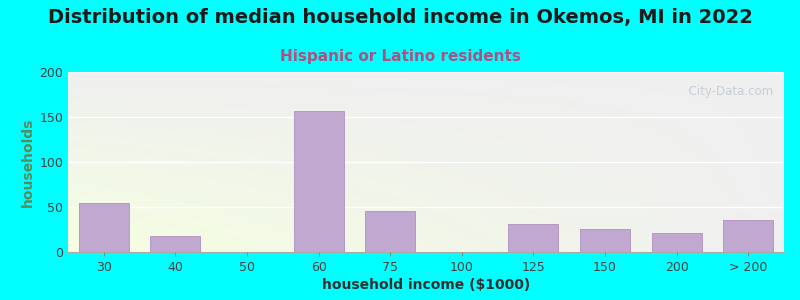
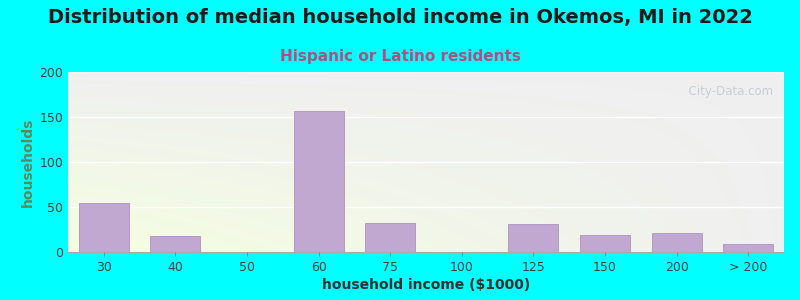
75: 46 -> 32
150: 26 -> 19
> 200: 36 -> 9
